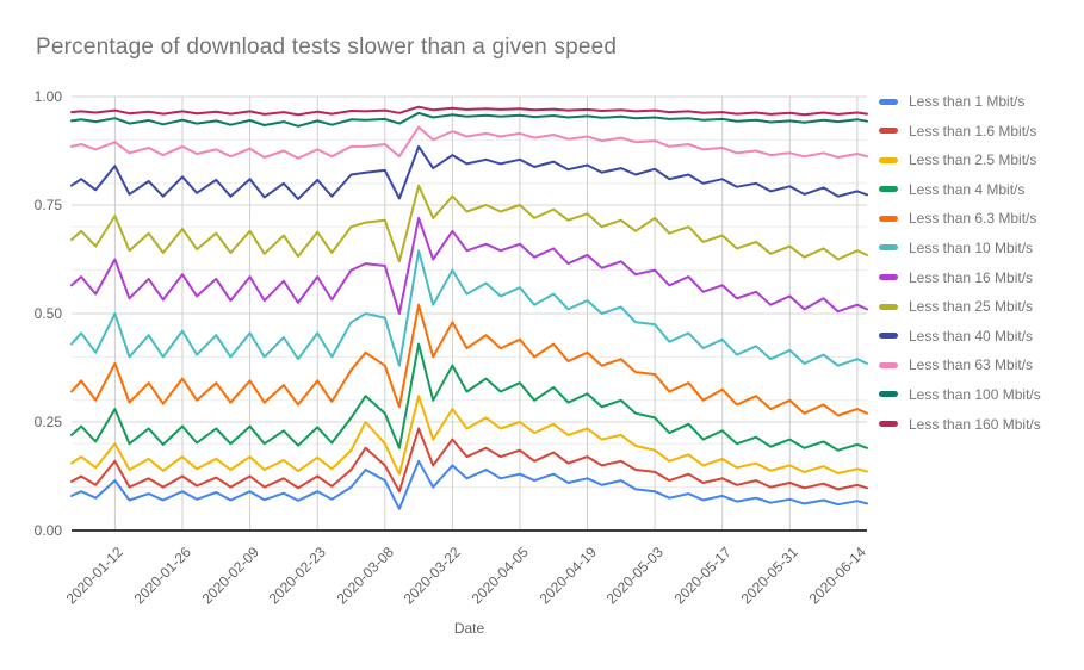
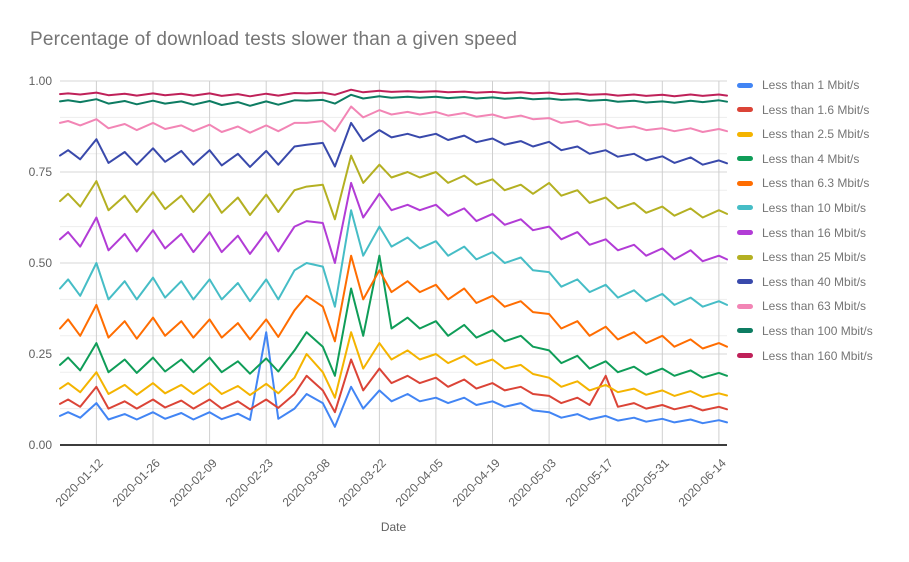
Less than 1 Mbit/s/2020-02-23: 0.09 -> 0.31
Less than 4 Mbit/s/2020-03-22: 0.38 -> 0.52
Less than 1.6 Mbit/s/2020-05-17: 0.12 -> 0.19
